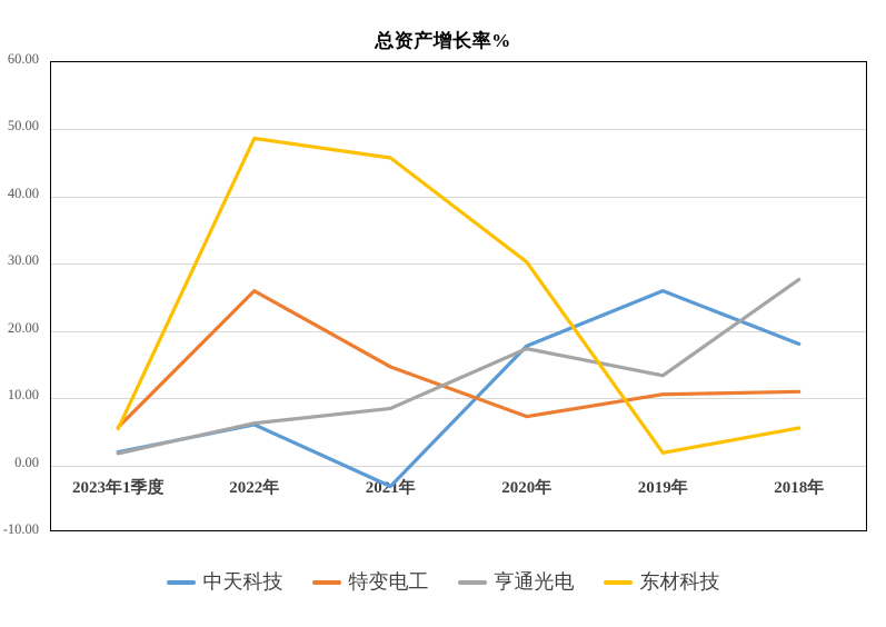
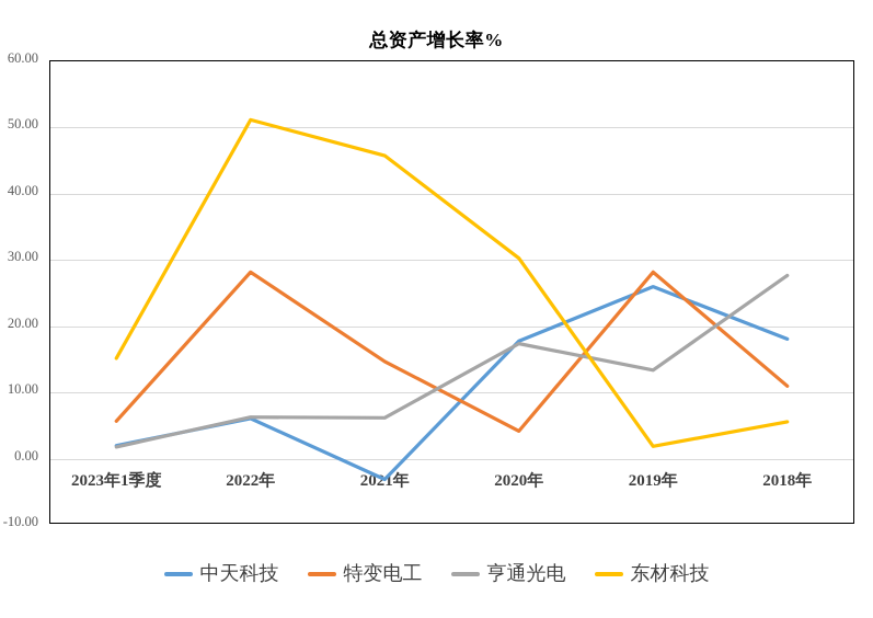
东材科技/2023年1季度: 5 -> 15
特变电工/2022年: 26 -> 28
东材科技/2022年: 48 -> 51
亨通光电/2021年: 8 -> 6
特变电工/2020年: 7 -> 4
特变电工/2019年: 10 -> 28
